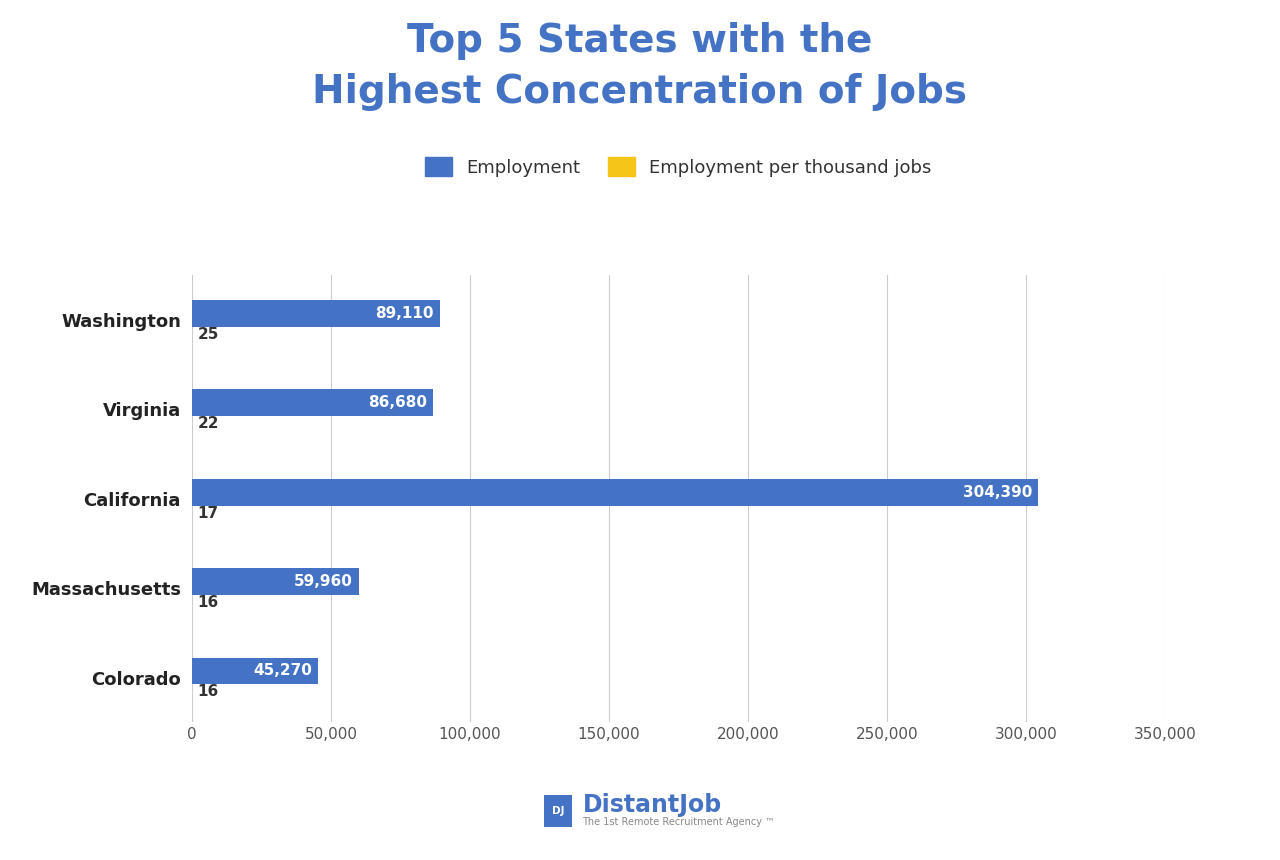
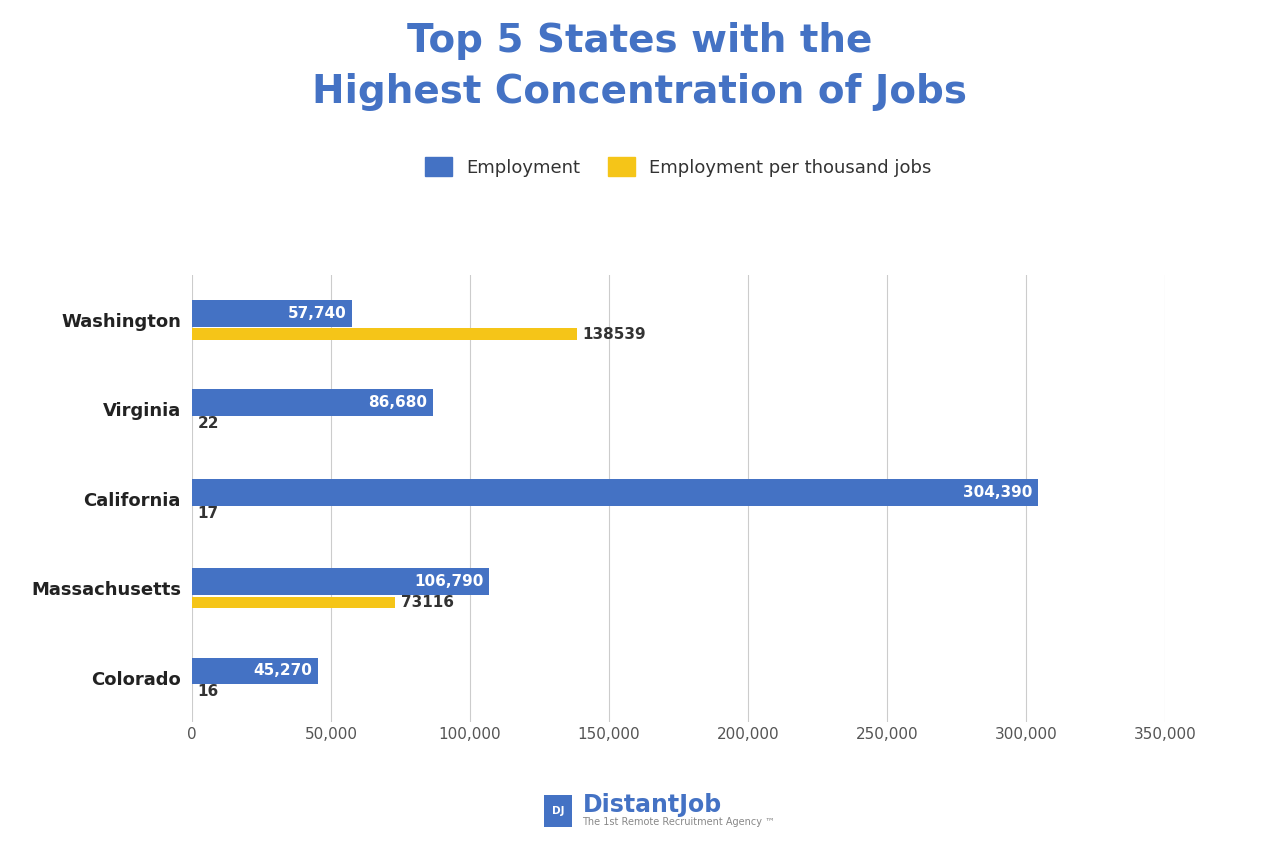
Employment/Washington: 89,110 -> 57,740
Employment per thousand jobs/Washington: 25 -> 138539
Employment/Massachusetts: 59,960 -> 106,790
Employment per thousand jobs/Massachusetts: 16 -> 73116
